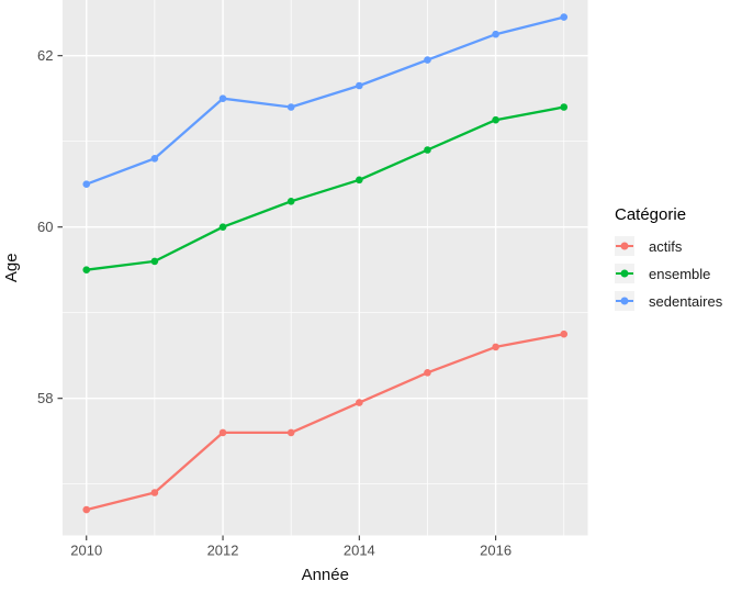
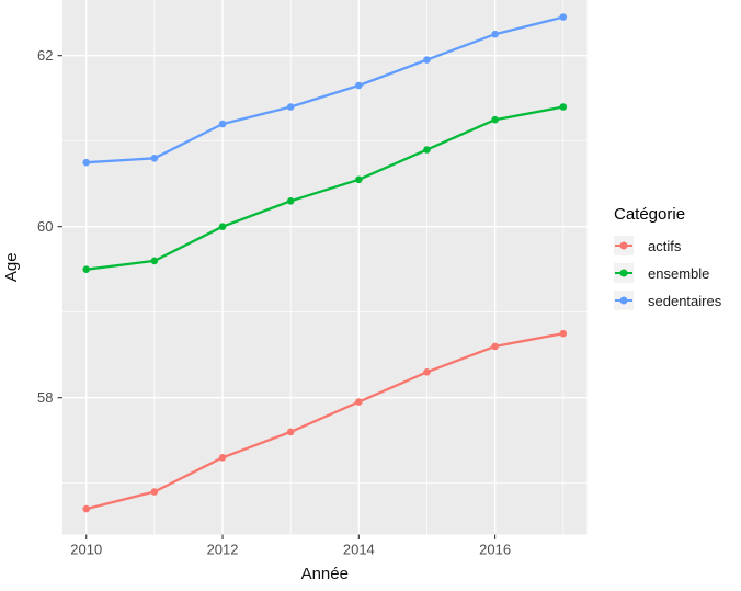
sedentaires/2010: 60.5 -> 60.8
actifs/2012: 57.6 -> 57.3
sedentaires/2012: 61.5 -> 61.2
